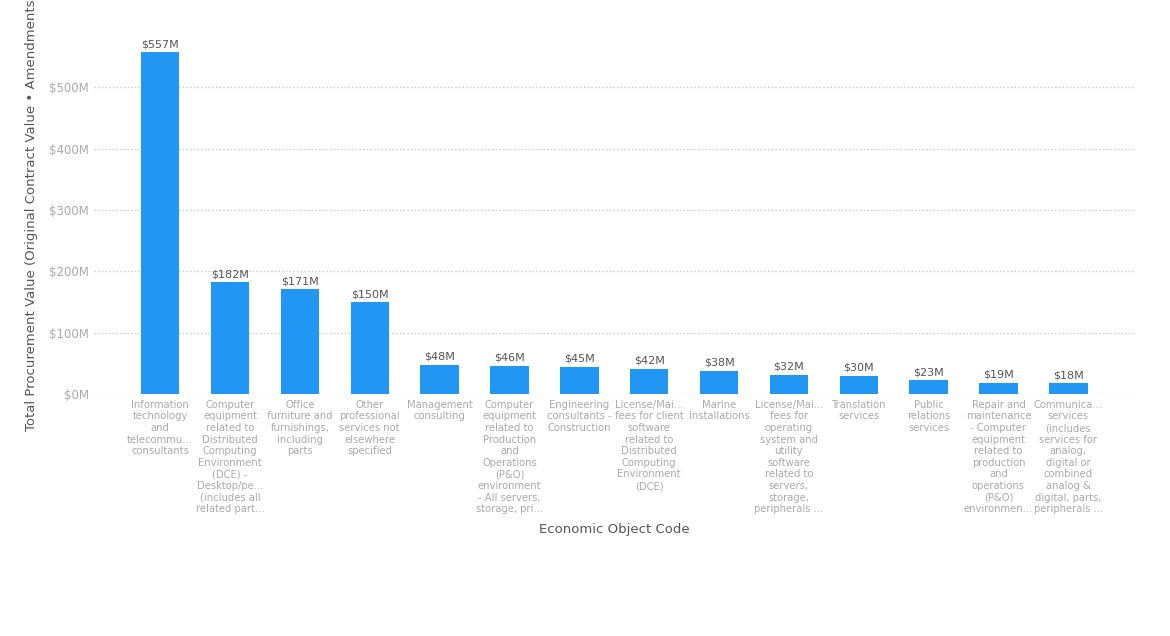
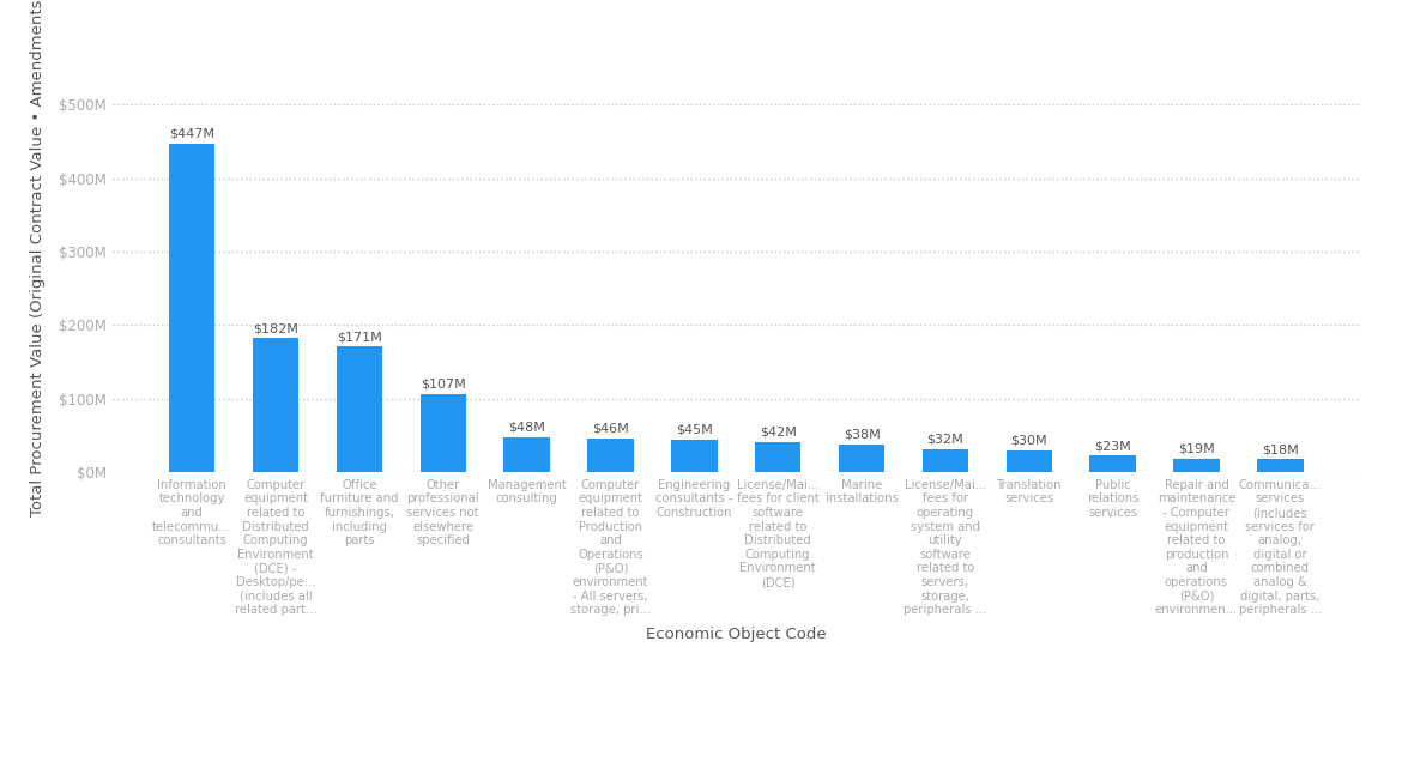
Information technology and telecommu... consultants: $557M -> $447M
Other professional services not elsewhere specified: $150M -> $107M
